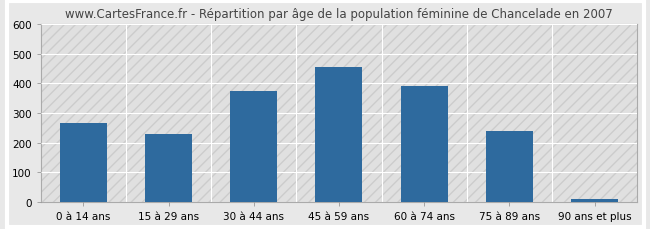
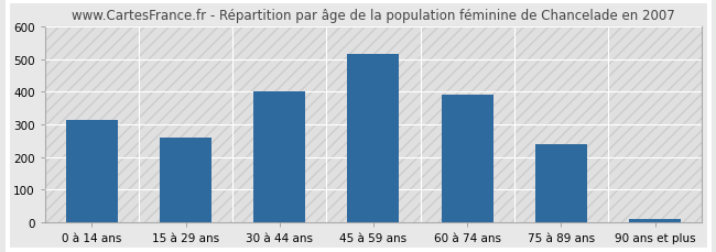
0 à 14 ans: 265 -> 315
15 à 29 ans: 230 -> 260
30 à 44 ans: 375 -> 400
45 à 59 ans: 455 -> 515
